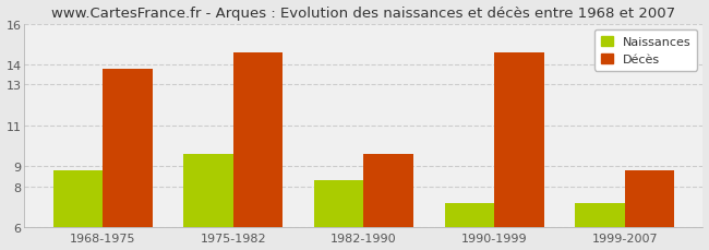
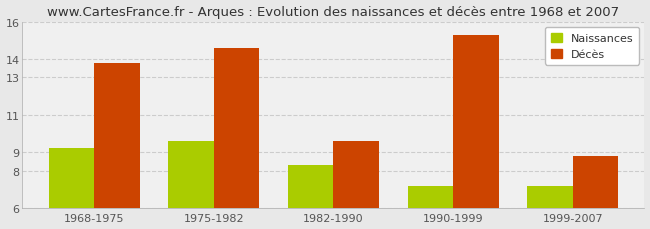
Naissances/1968-1975: 8.8 -> 9.2
Décès/1990-1999: 14.6 -> 15.3
